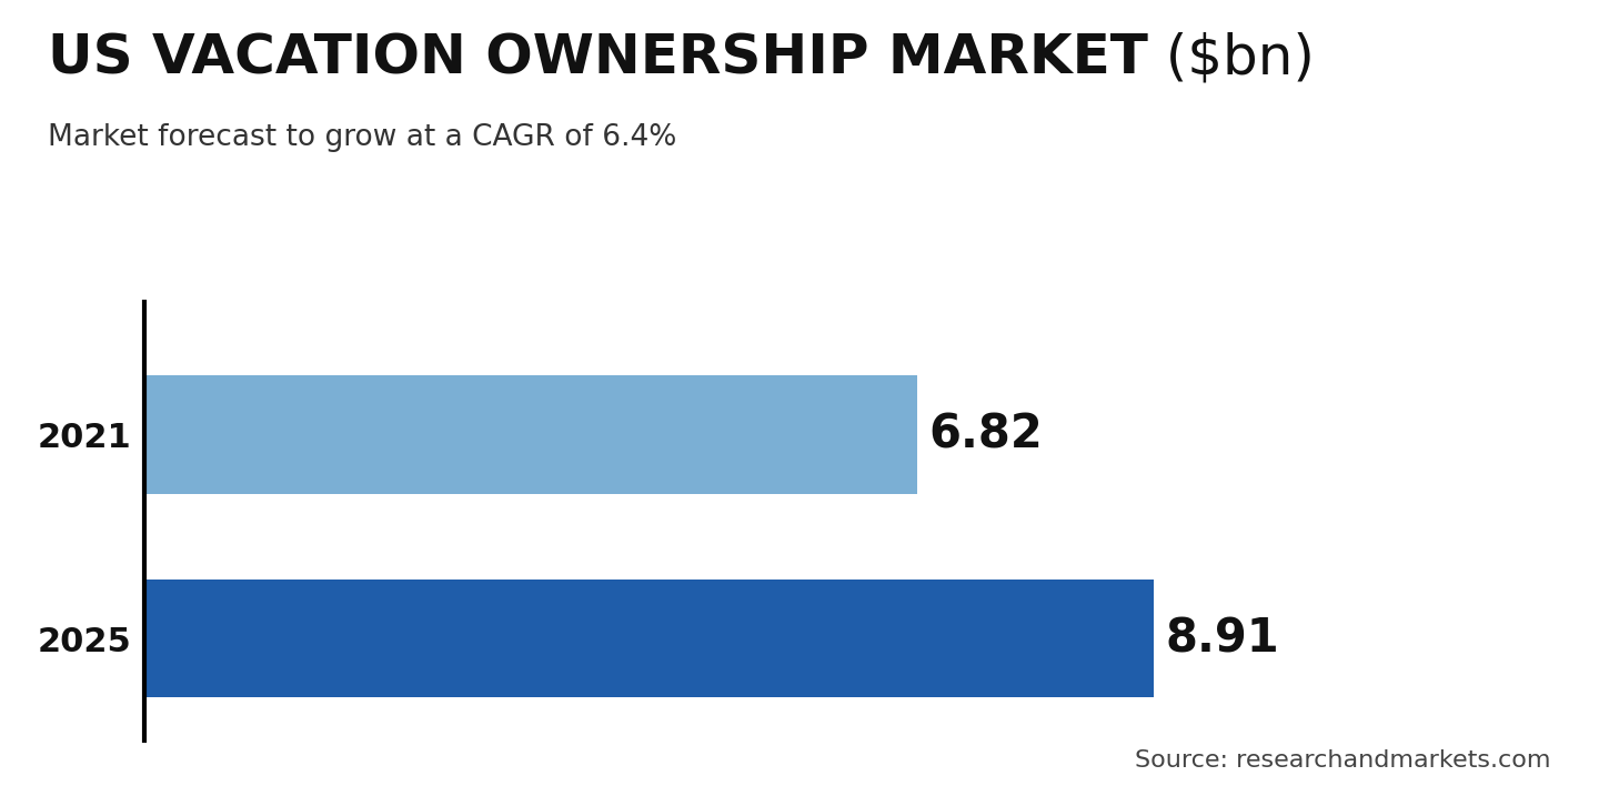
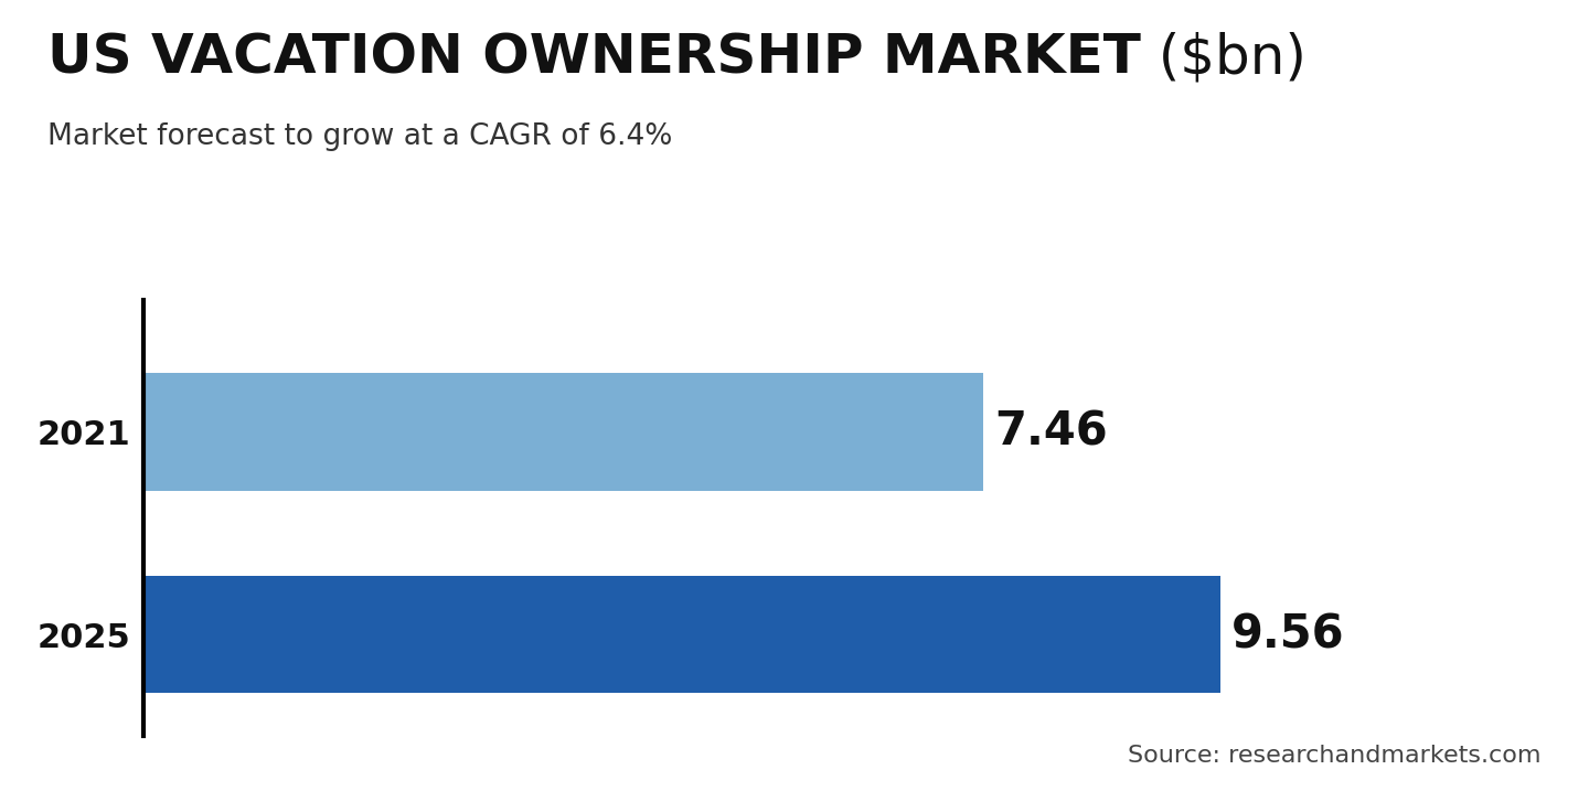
2021: 6.82 -> 7.46
2025: 8.91 -> 9.56
